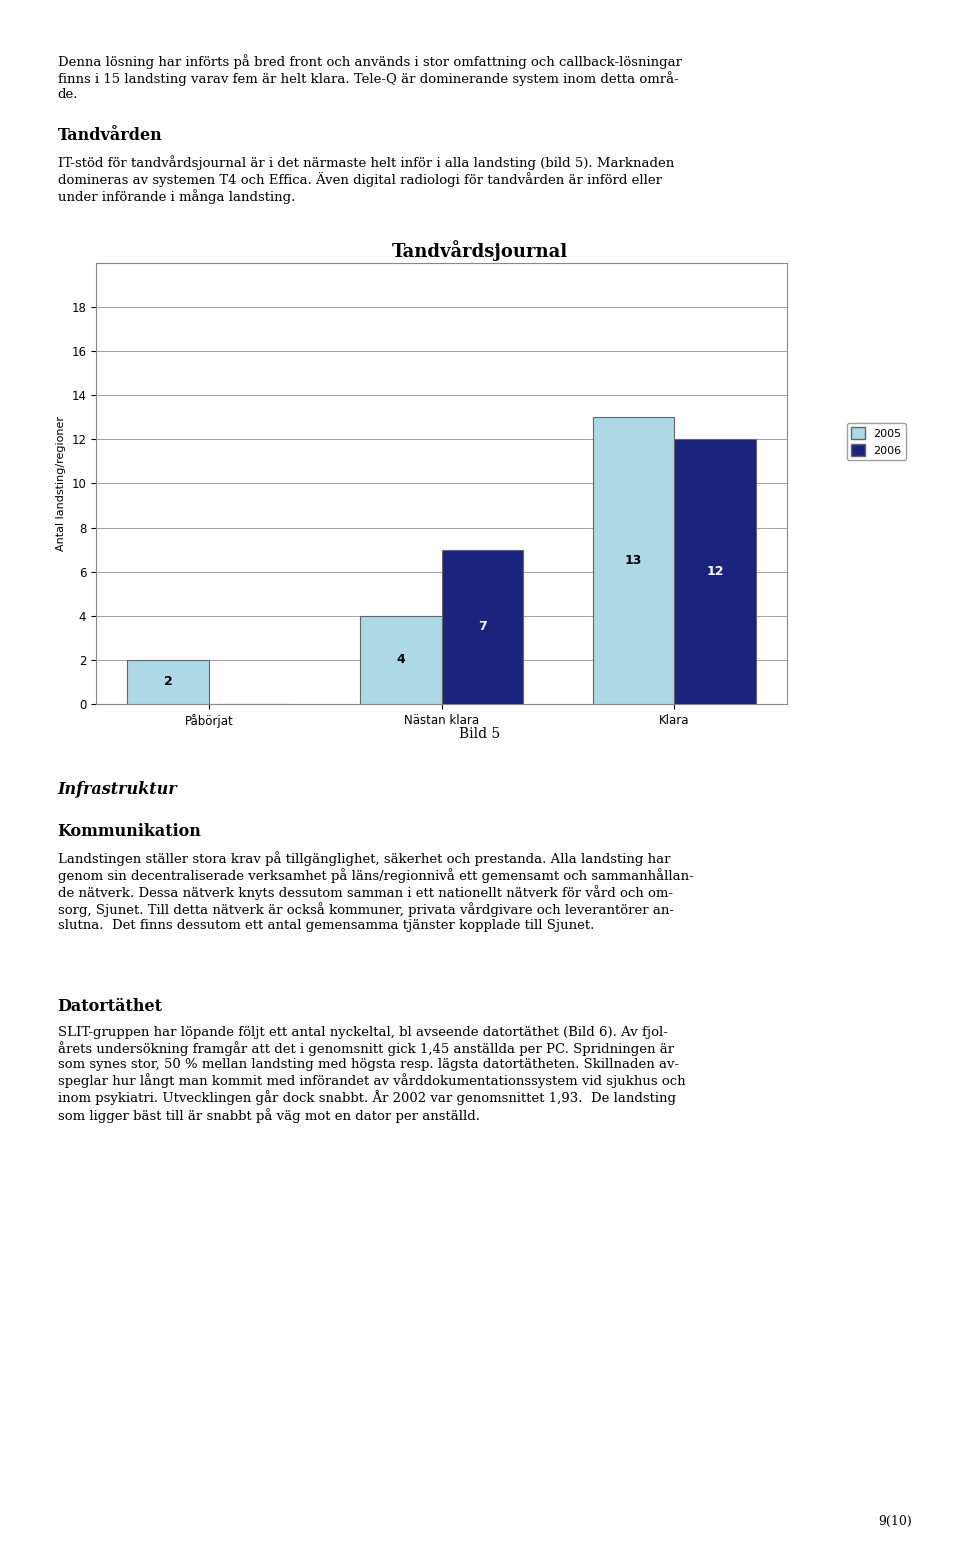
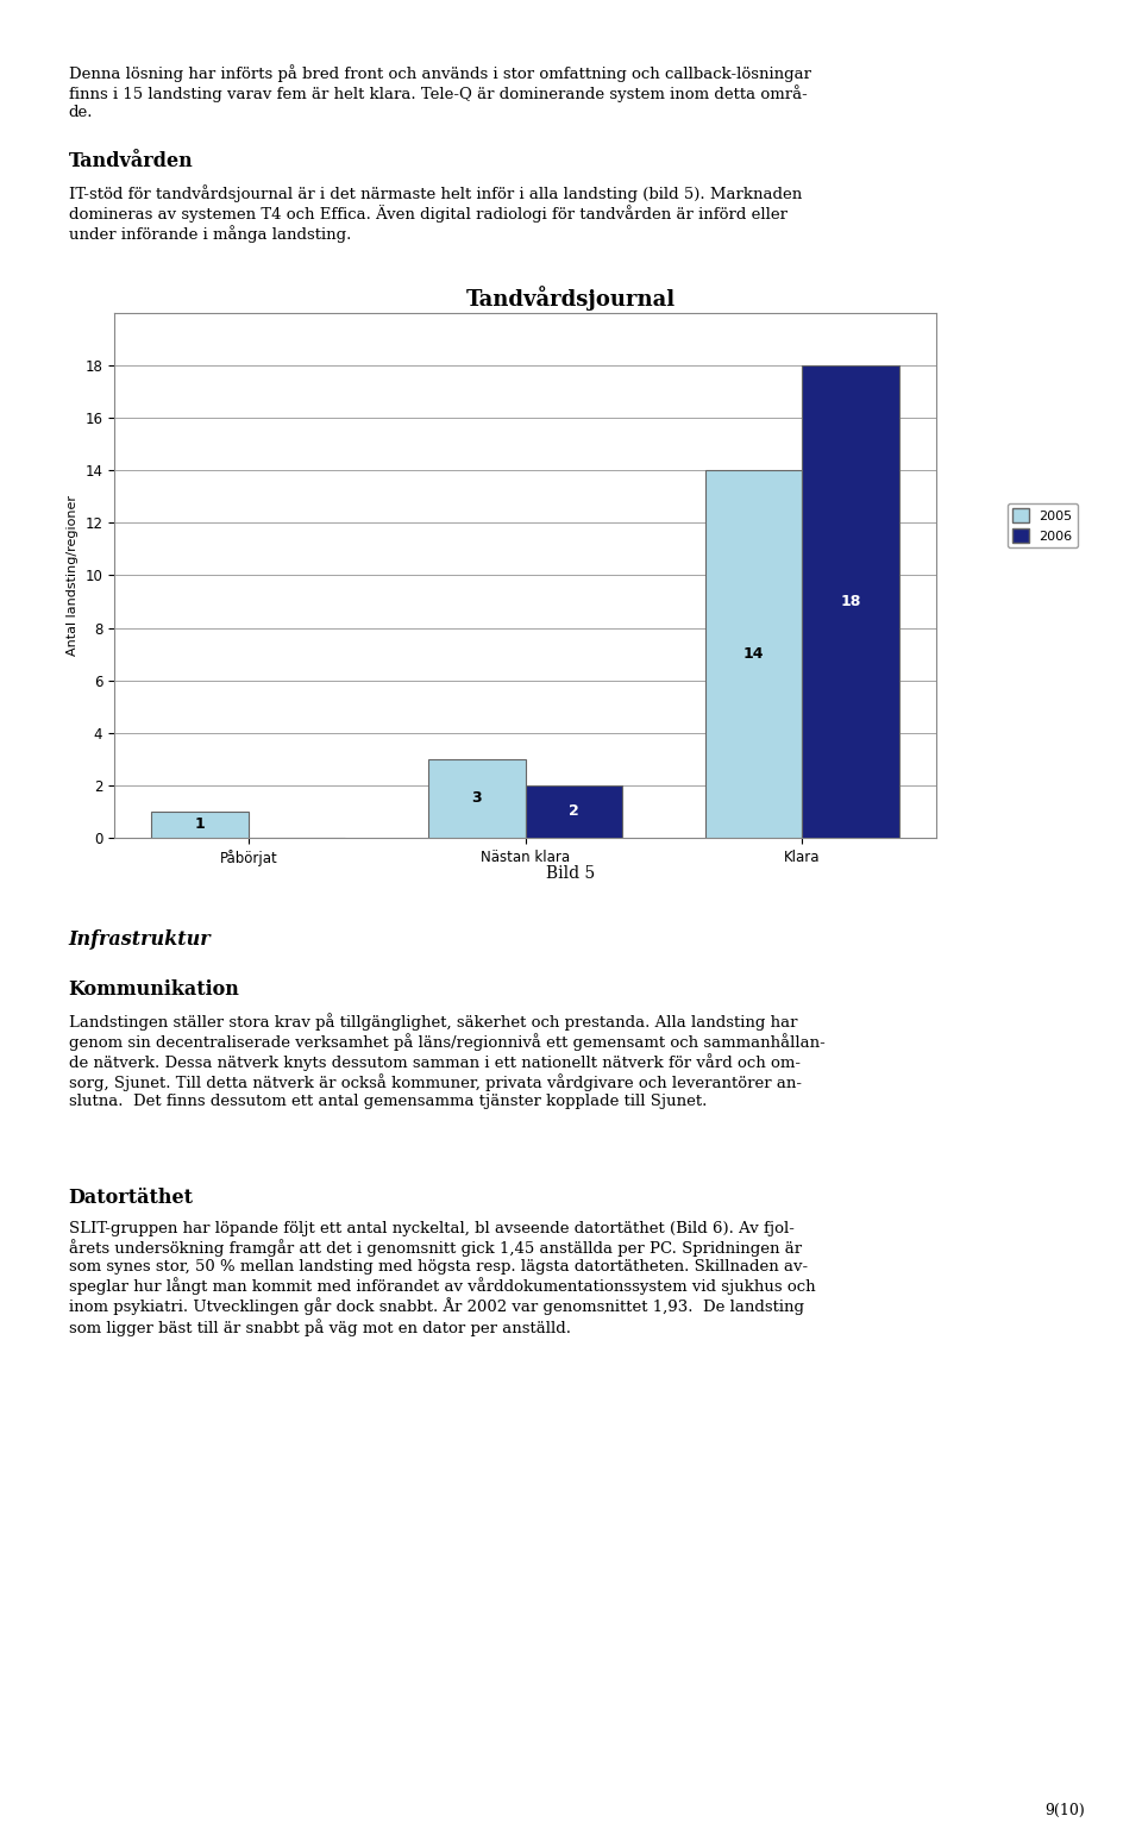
2005/Påbörjat: 2 -> 1
2005/Nästan klara: 4 -> 3
2006/Nästan klara: 7 -> 2
2005/Klara: 13 -> 14
2006/Klara: 12 -> 18
